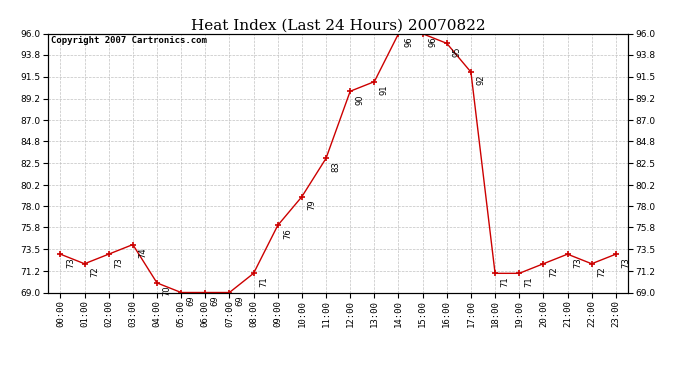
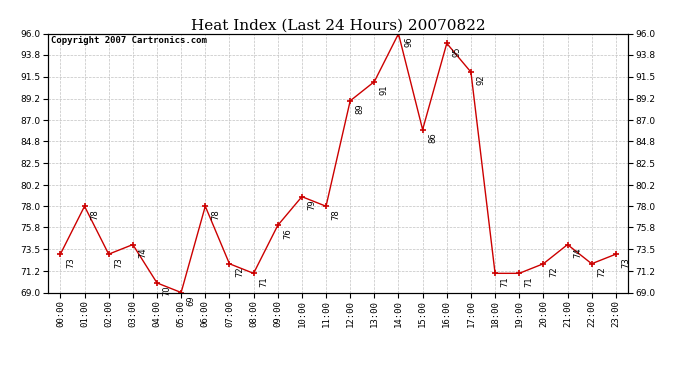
01:00: 72 -> 78
06:00: 69 -> 78
07:00: 69 -> 72
11:00: 83 -> 78
12:00: 90 -> 89
15:00: 96 -> 86
21:00: 73 -> 74
